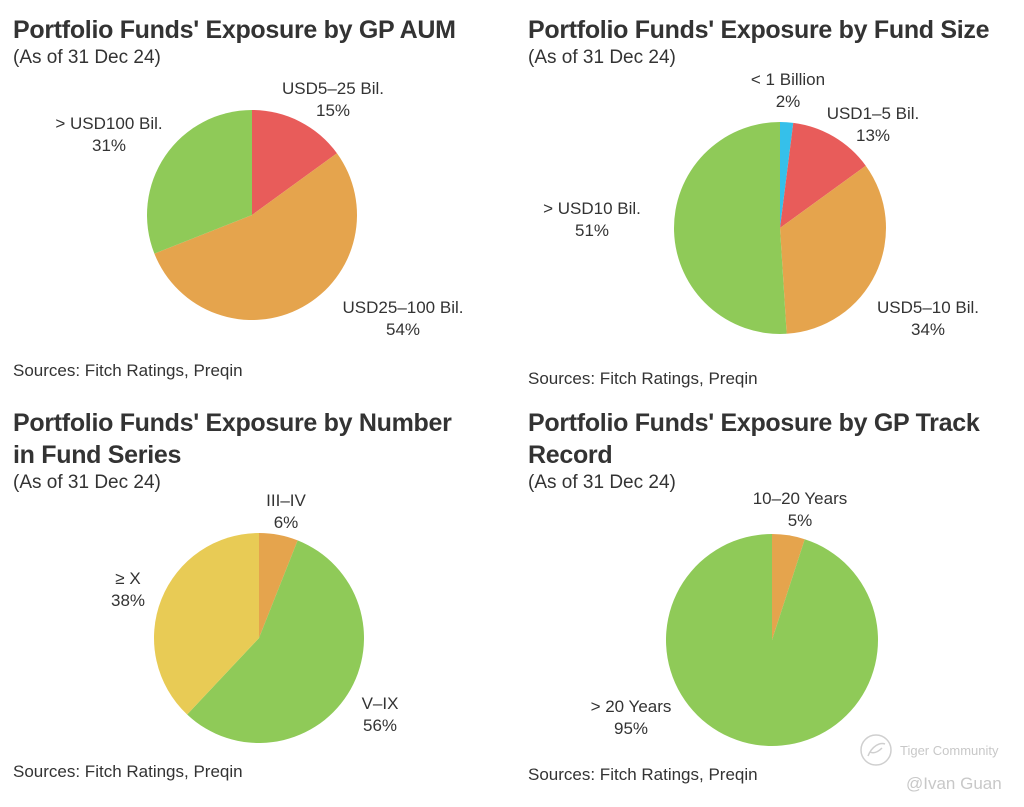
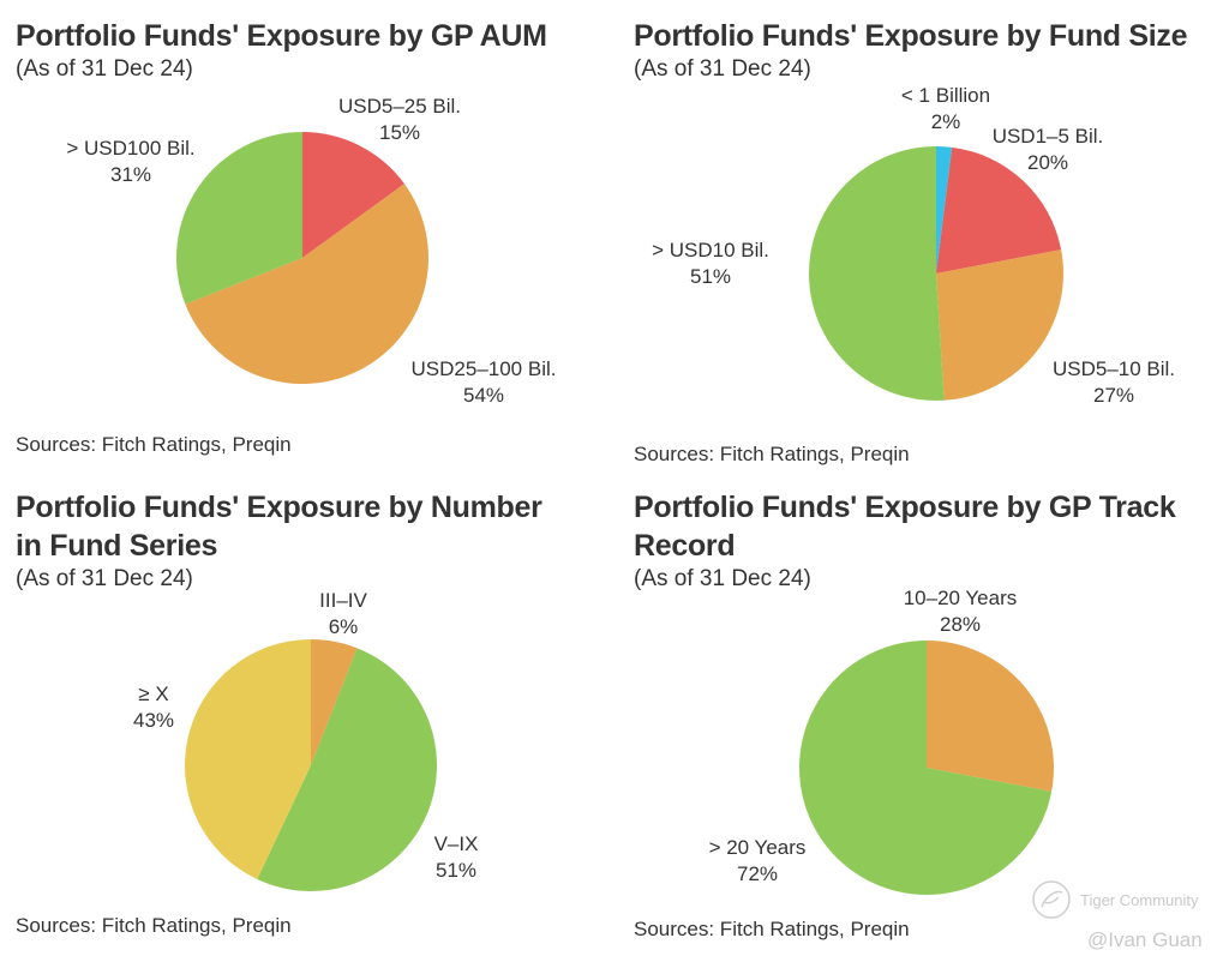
Portfolio Funds' Exposure by Fund Size/USD1–5 Bil.: 13% -> 20%
Portfolio Funds' Exposure by Fund Size/USD5–10 Bil.: 34% -> 27%
Portfolio Funds' Exposure by Number in Fund Series/V–IX: 56% -> 51%
Portfolio Funds' Exposure by Number in Fund Series/≥ X: 38% -> 43%
Portfolio Funds' Exposure by GP Track Record/10–20 Years: 5% -> 28%
Portfolio Funds' Exposure by GP Track Record/> 20 Years: 95% -> 72%
